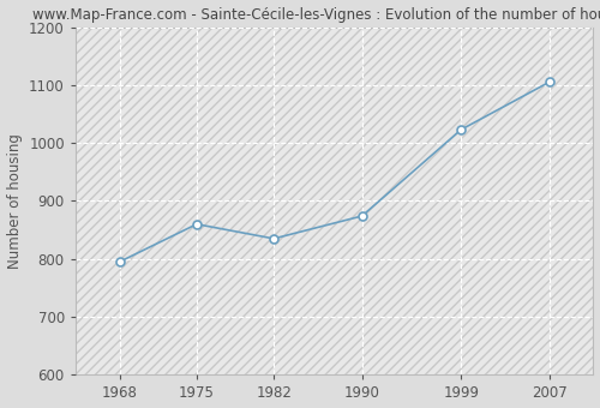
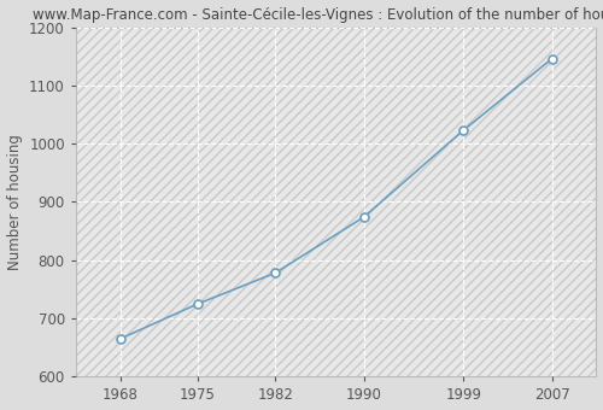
1968: 795 -> 665
1975: 860 -> 725
1982: 835 -> 778
2007: 1105 -> 1146
